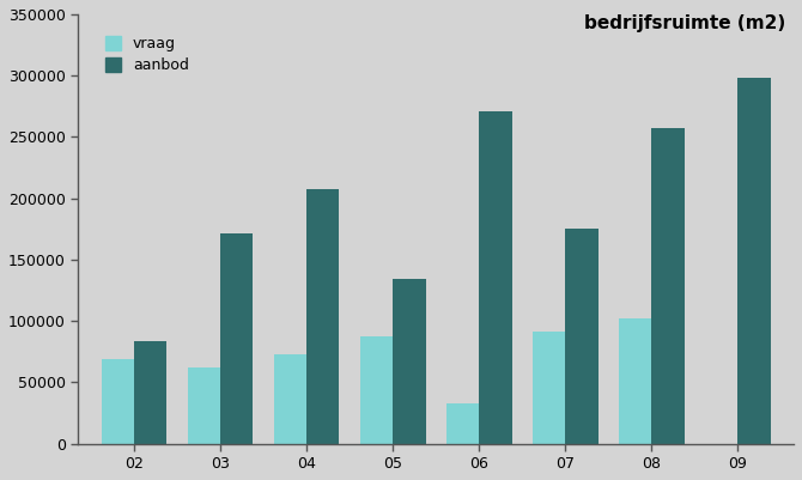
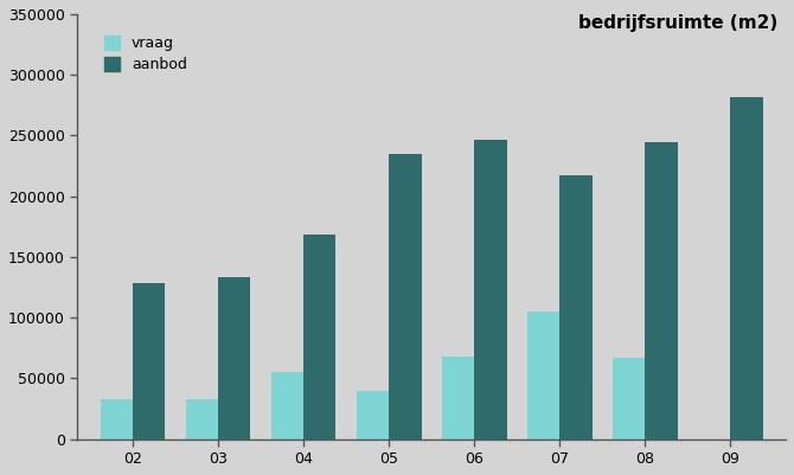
vraag/02: 69000 -> 33000
aanbod/02: 84000 -> 128000
vraag/03: 62000 -> 33000
aanbod/03: 171000 -> 133000
vraag/04: 73000 -> 55000
aanbod/04: 207000 -> 168000
vraag/05: 87000 -> 40000
aanbod/05: 134000 -> 235000
vraag/06: 33000 -> 68000
aanbod/06: 271000 -> 247000
vraag/07: 91000 -> 105000
aanbod/07: 175000 -> 217000
vraag/08: 102000 -> 67000
aanbod/08: 257000 -> 245000
aanbod/09: 298000 -> 282000
